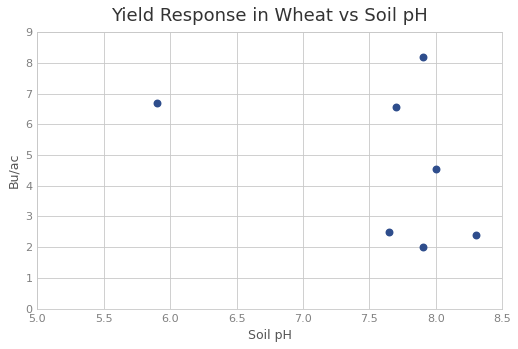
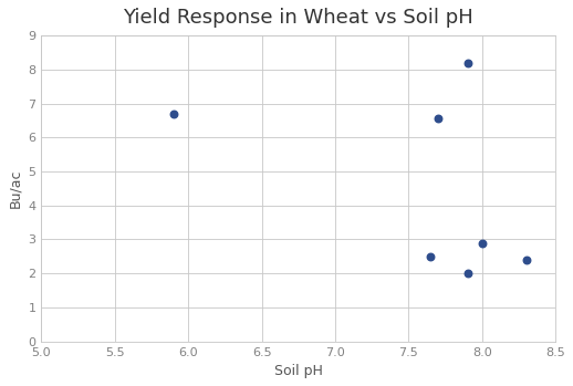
8.0: 4.55 -> 2.90
